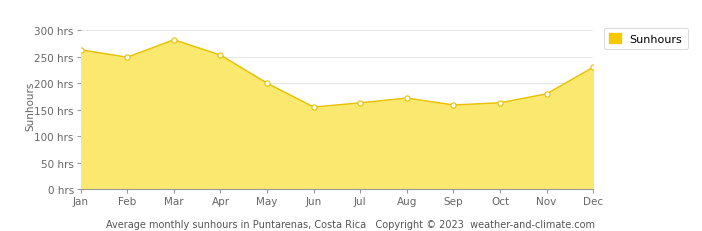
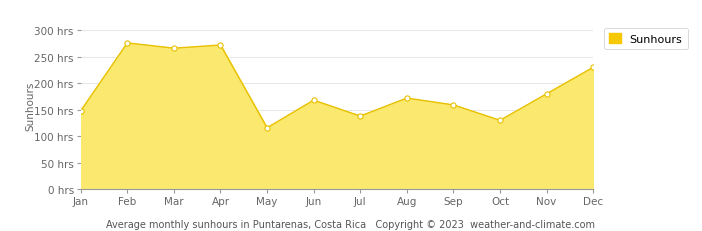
Jan: 263 hrs -> 148 hrs
Feb: 249 hrs -> 276 hrs
Mar: 282 hrs -> 266 hrs
Apr: 253 hrs -> 272 hrs
May: 200 hrs -> 116 hrs
Jun: 155 hrs -> 168 hrs
Jul: 163 hrs -> 138 hrs
Oct: 163 hrs -> 130 hrs
